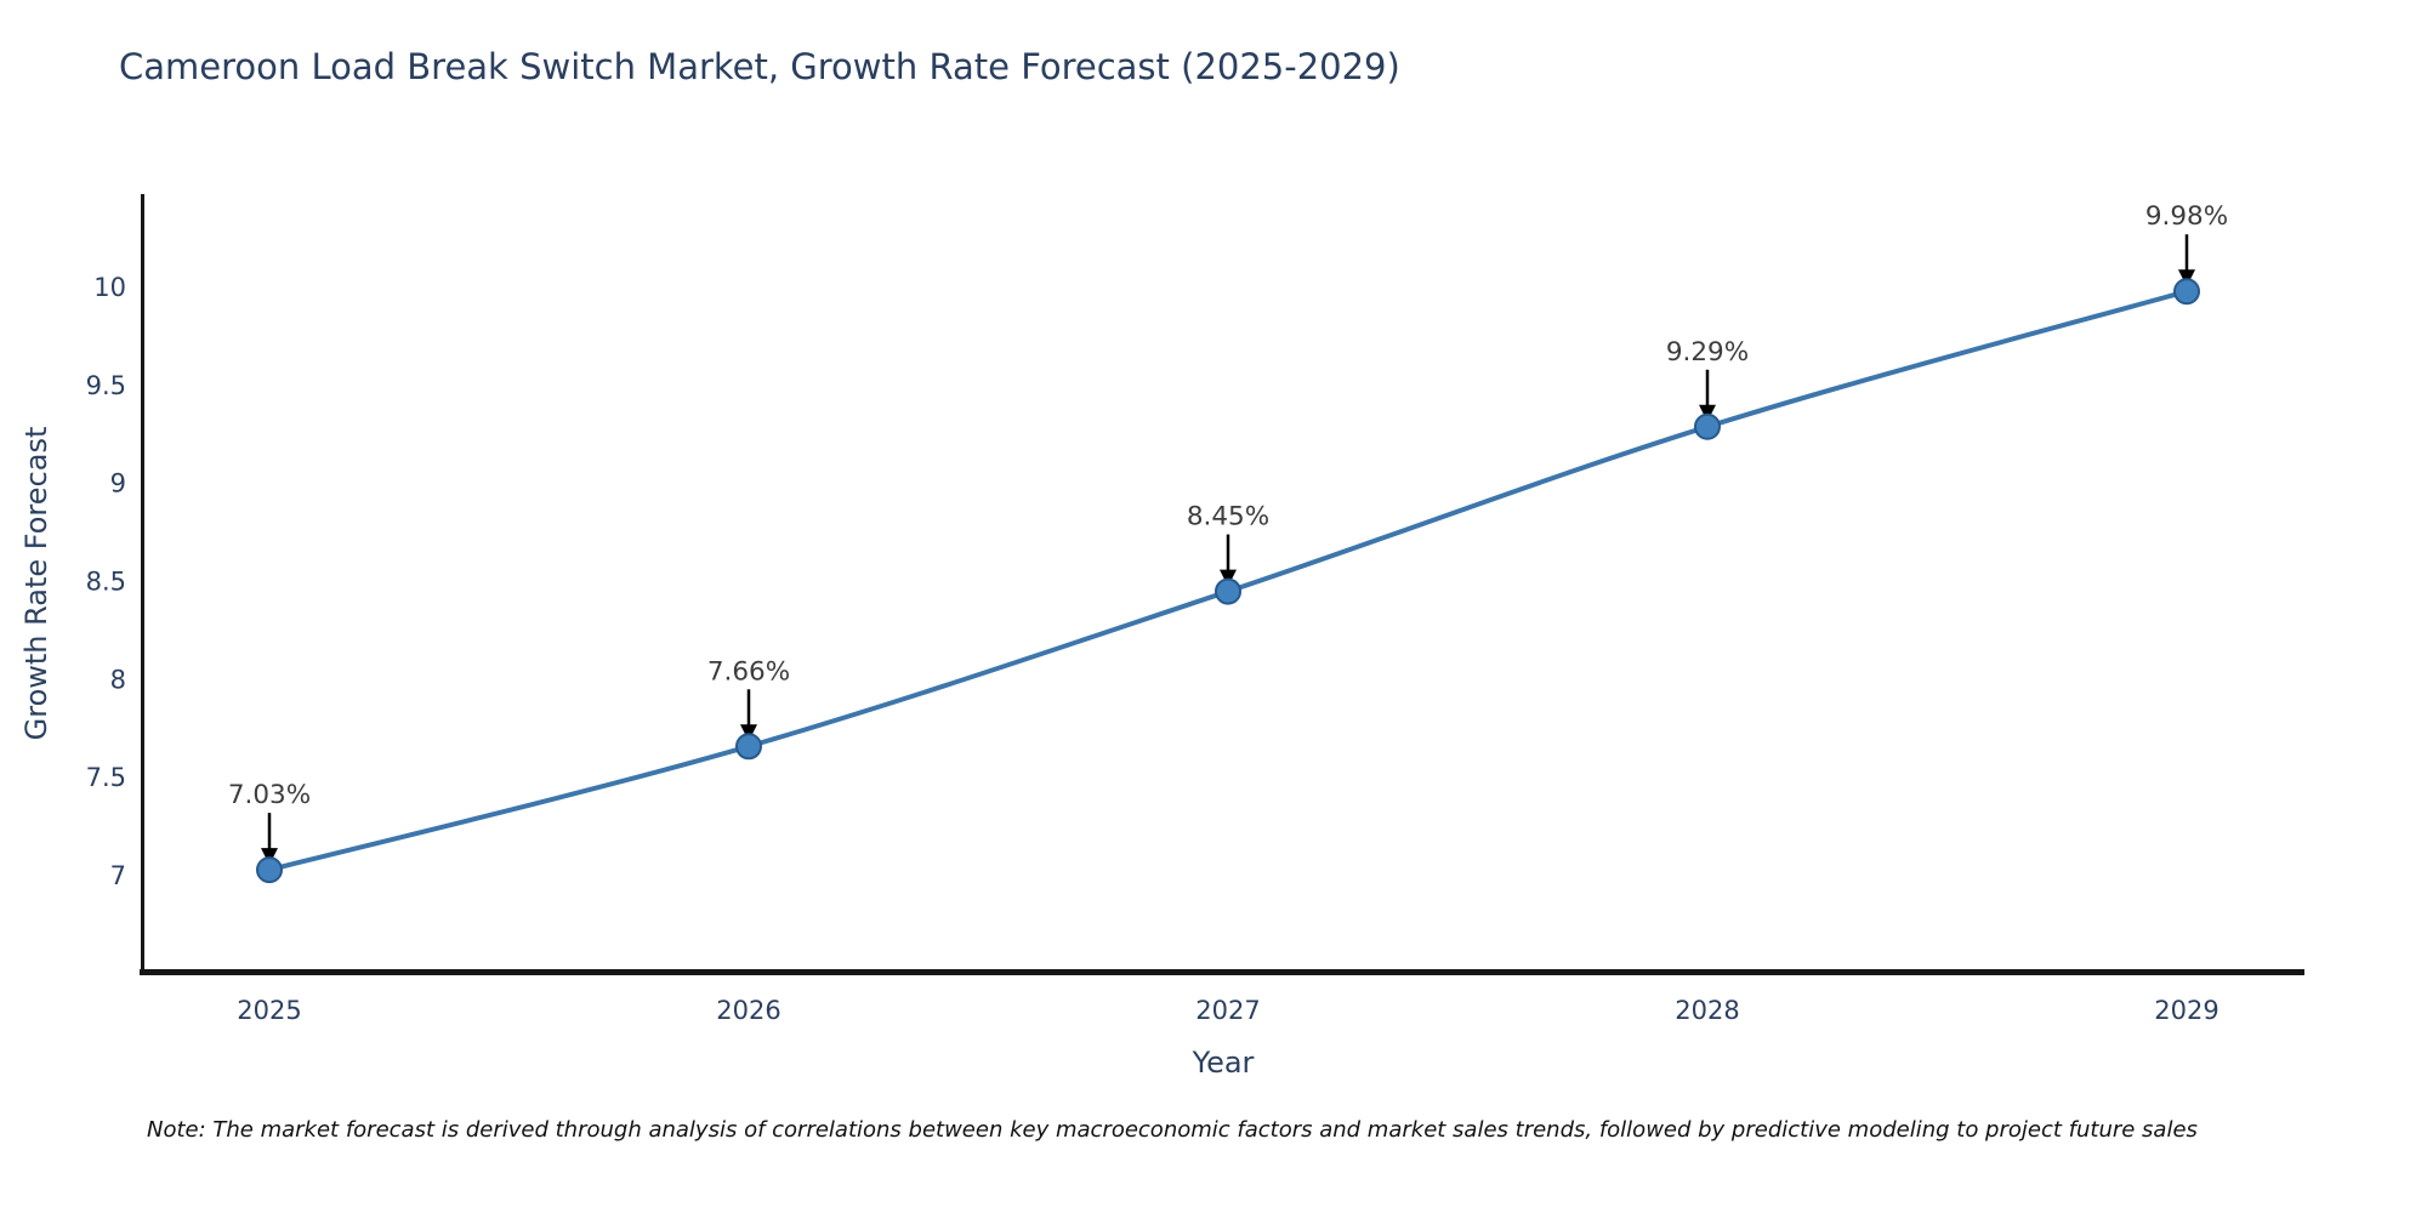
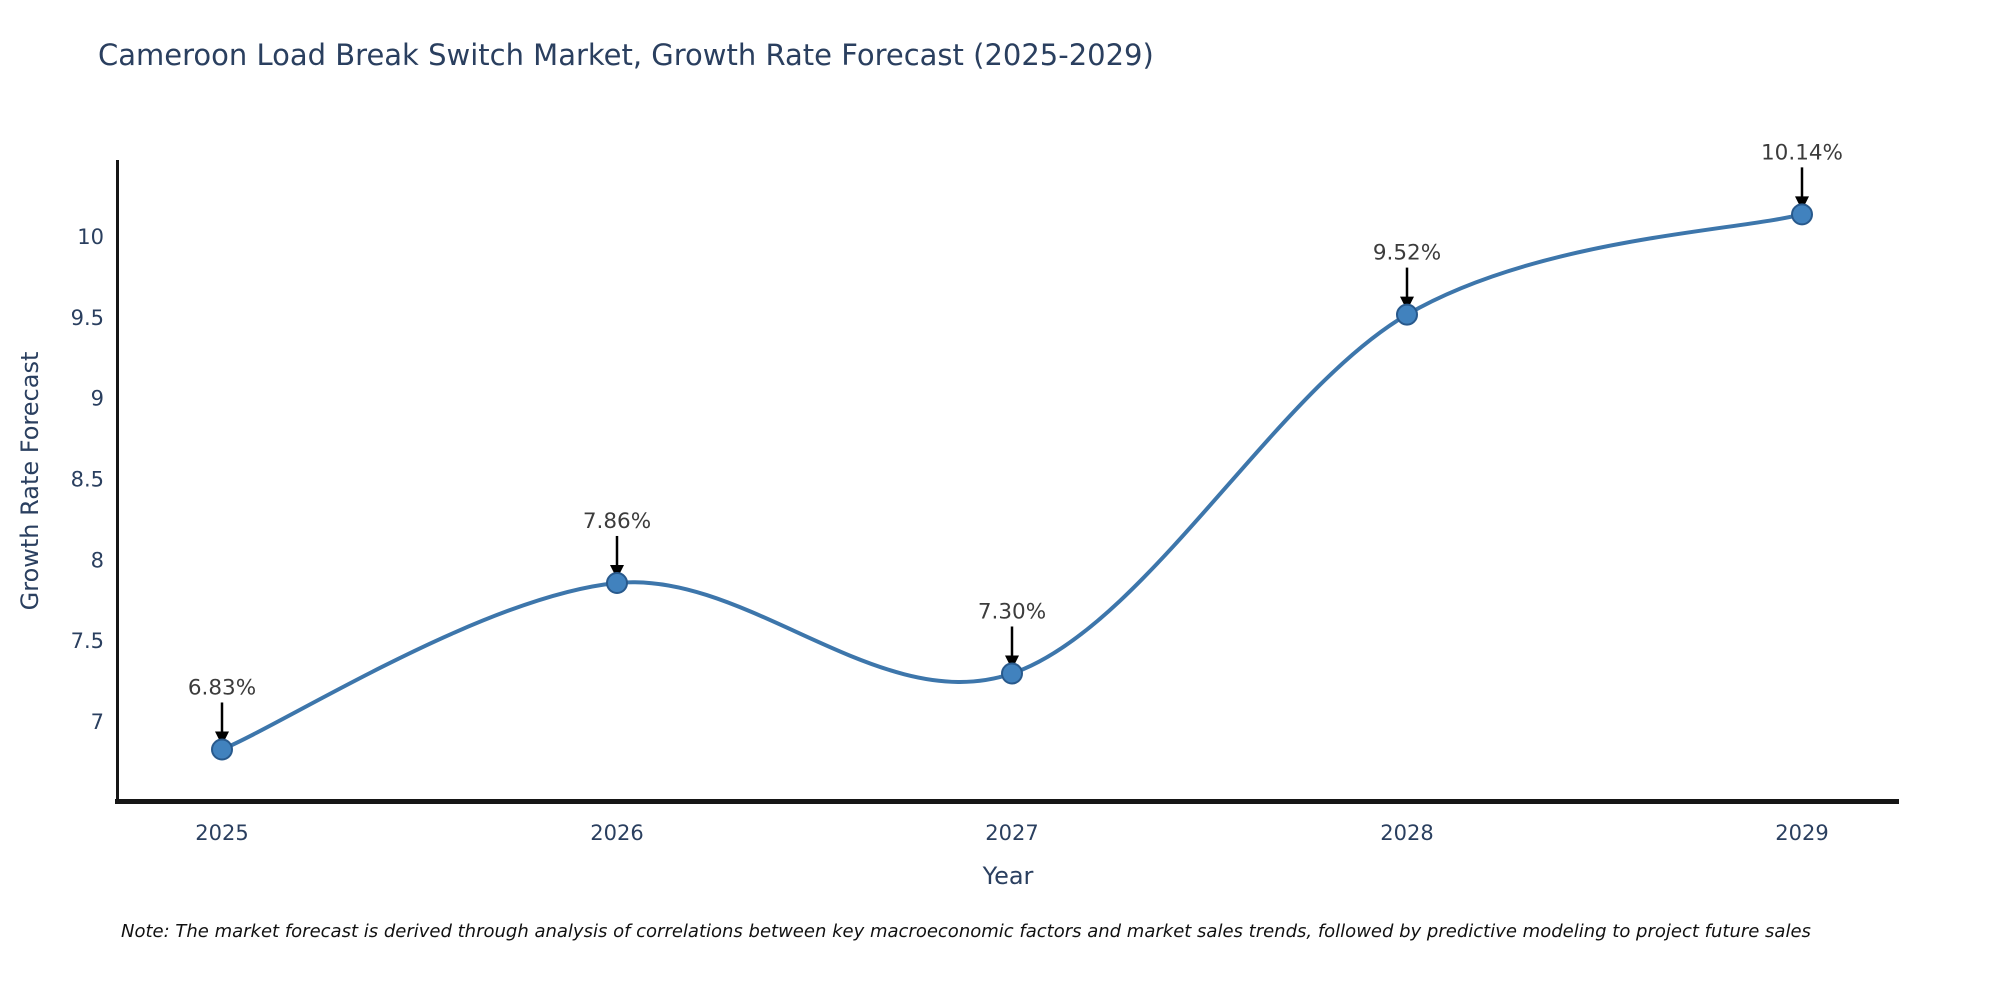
2025: 7.03% -> 6.83%
2026: 7.66% -> 7.86%
2027: 8.45% -> 7.30%
2028: 9.29% -> 9.52%
2029: 9.98% -> 10.14%
